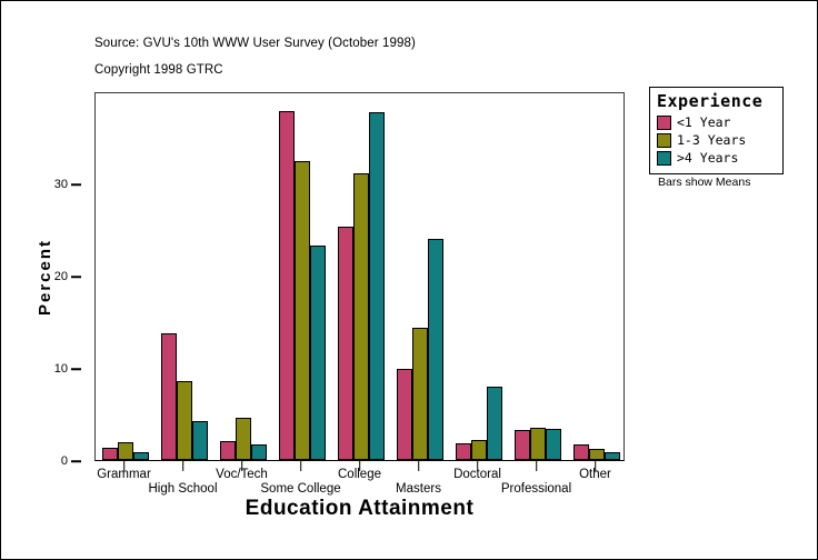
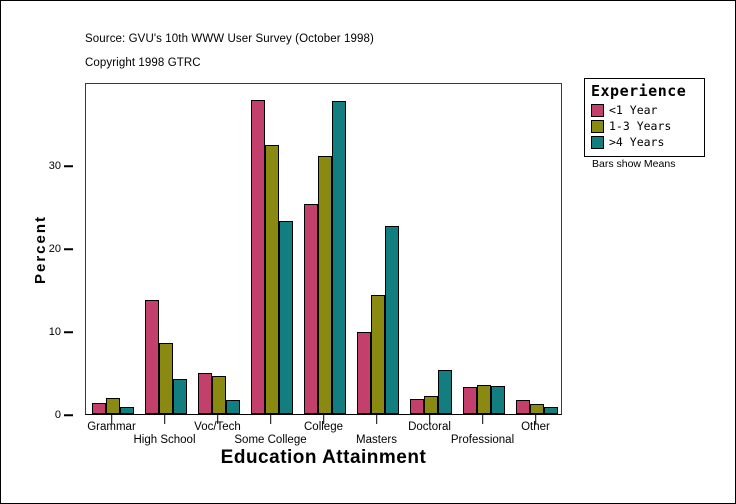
<1 Year/Voc/Tech: 2 -> 5
>4 Years/Masters: 24 -> 23
>4 Years/Doctoral: 8 -> 5
